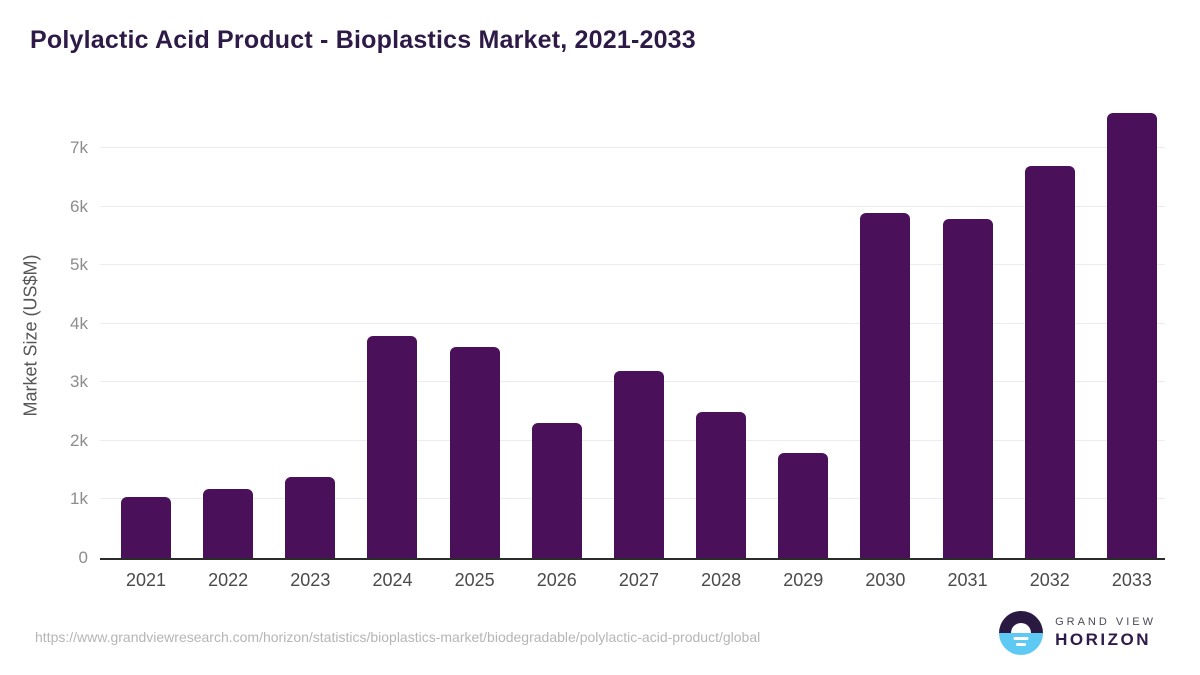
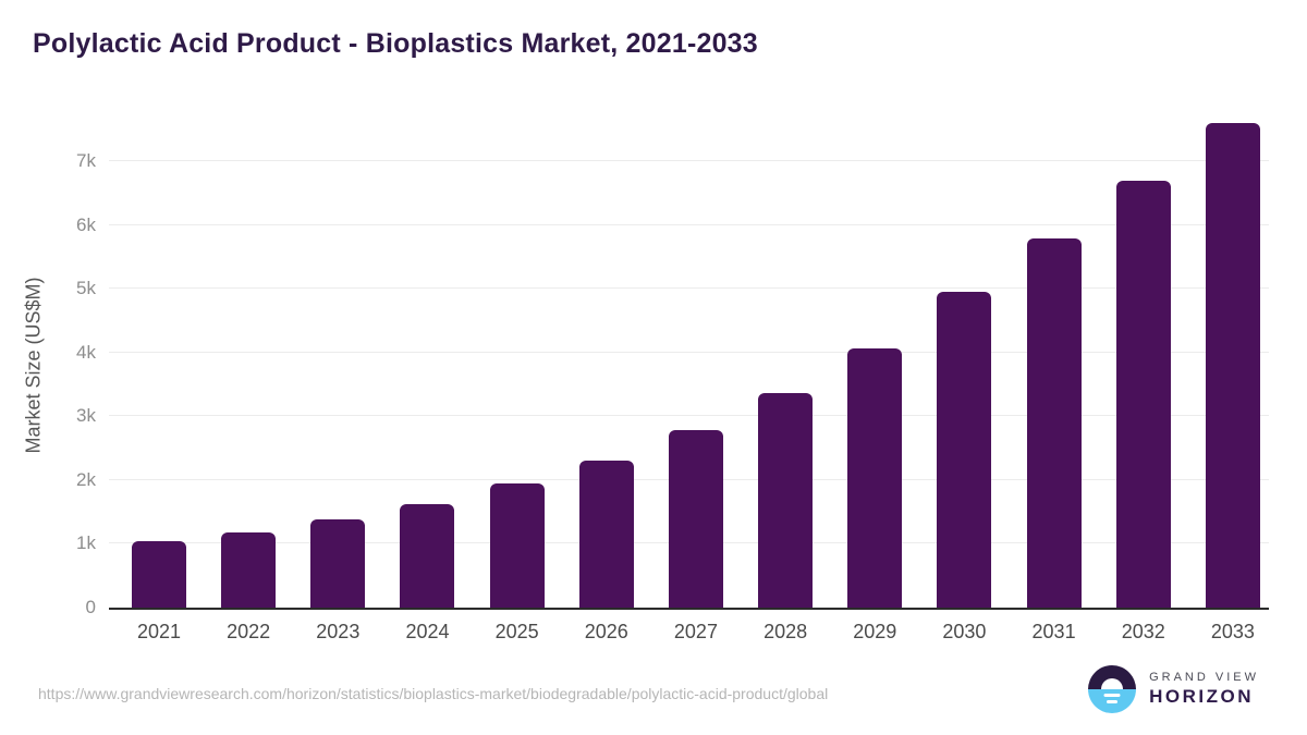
2024: 3.8k -> 1.6k
2025: 3.6k -> 2.0k
2027: 3.2k -> 2.8k
2028: 2.5k -> 3.4k
2029: 1.8k -> 4.1k
2030: 5.9k -> 5.0k
